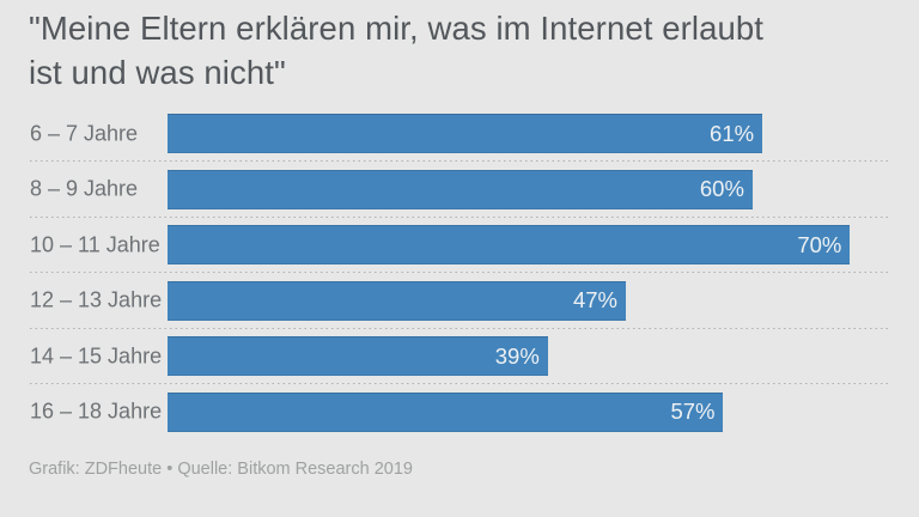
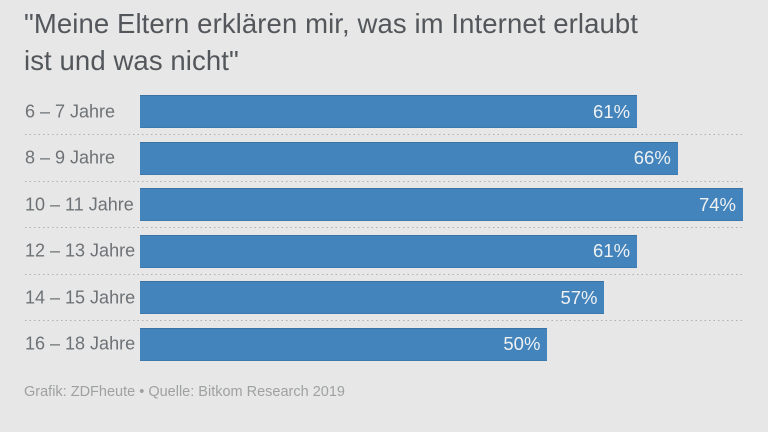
8 – 9 Jahre: 60% -> 66%
10 – 11 Jahre: 70% -> 74%
12 – 13 Jahre: 47% -> 61%
14 – 15 Jahre: 39% -> 57%
16 – 18 Jahre: 57% -> 50%
